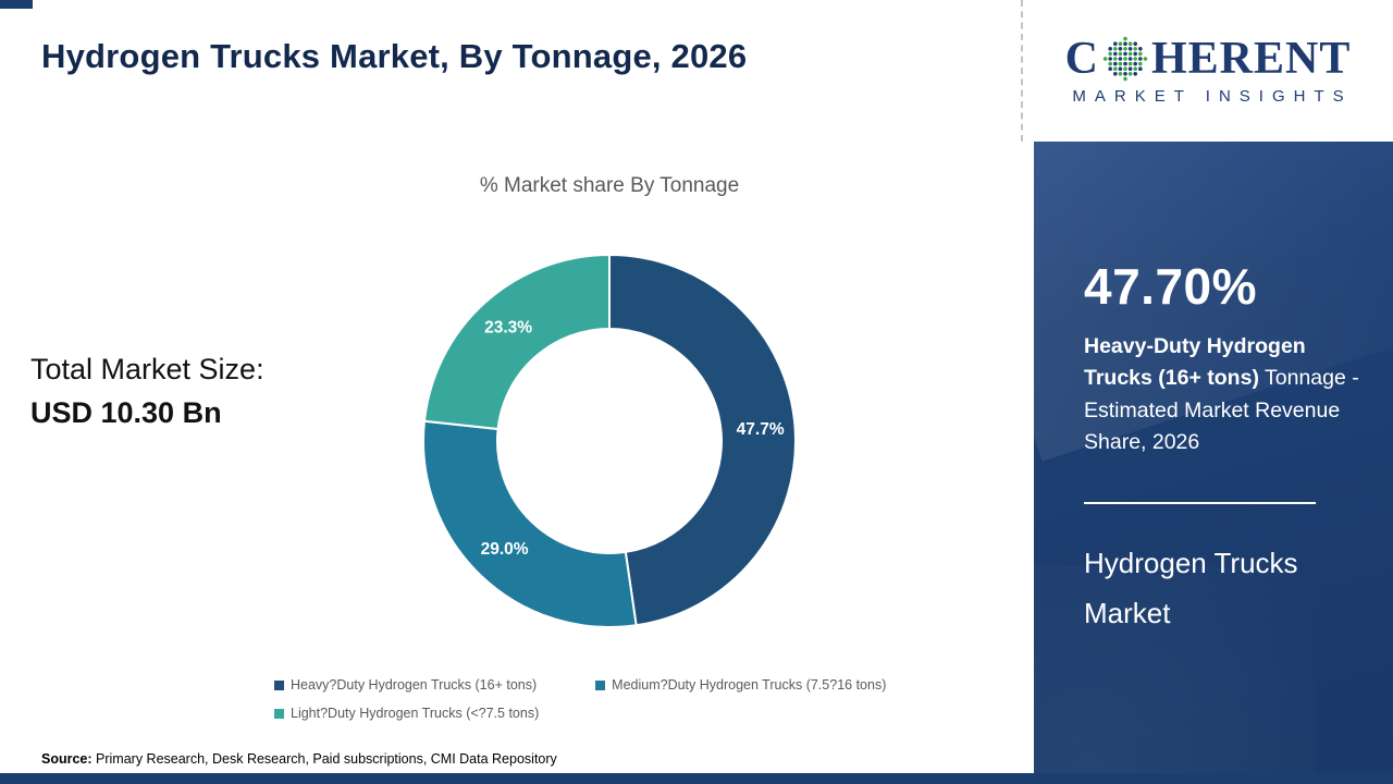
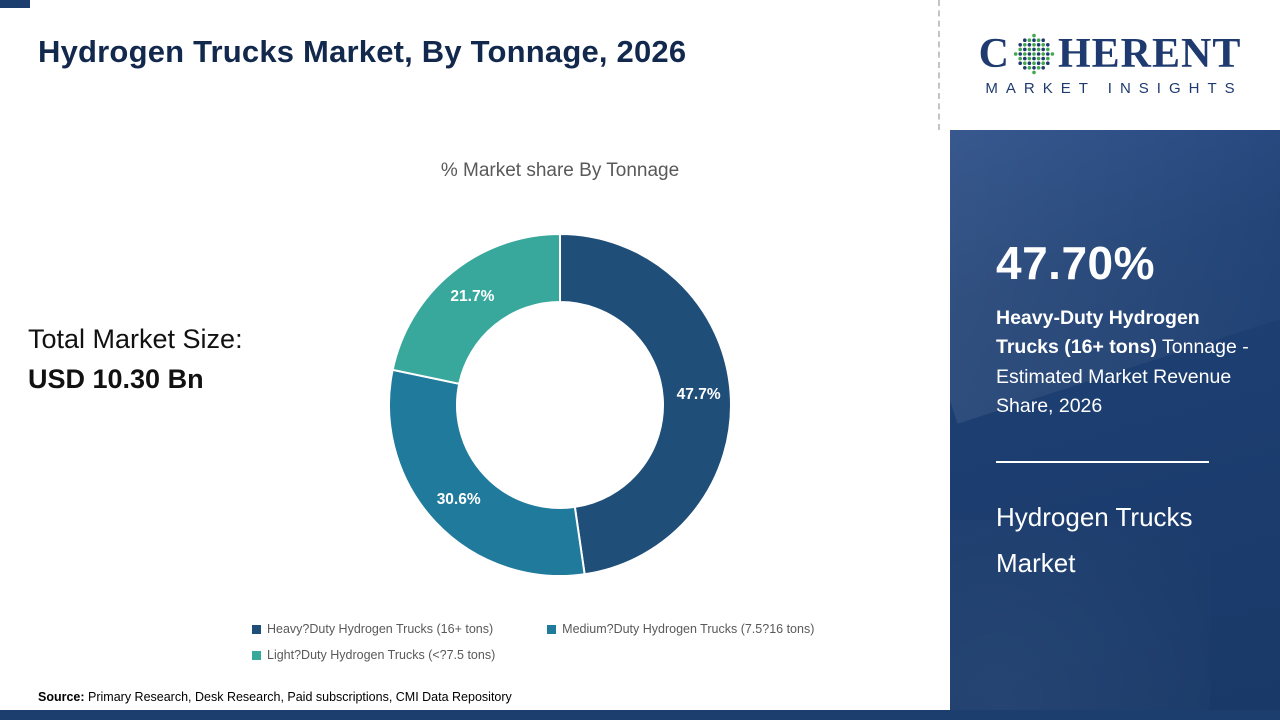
Medium?Duty Hydrogen Trucks (7.5?16 tons): 29.0% -> 30.6%
Light?Duty Hydrogen Trucks (<?7.5 tons): 23.3% -> 21.7%
